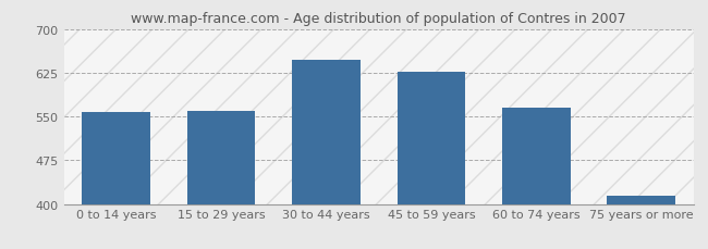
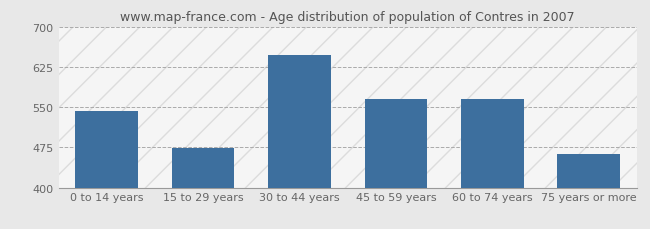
0 to 14 years: 558 -> 542
15 to 29 years: 560 -> 474
45 to 59 years: 627 -> 566
75 years or more: 415 -> 462
